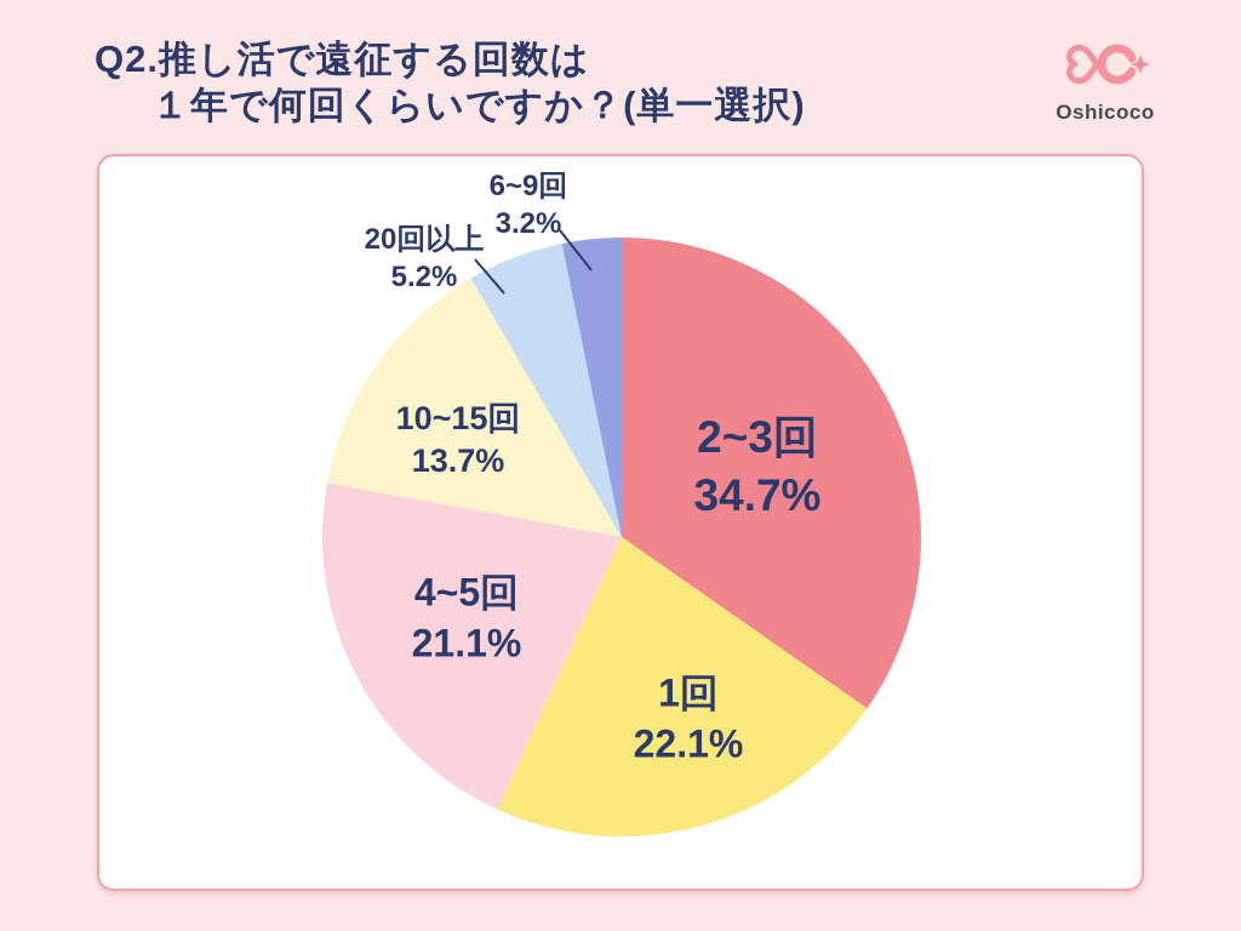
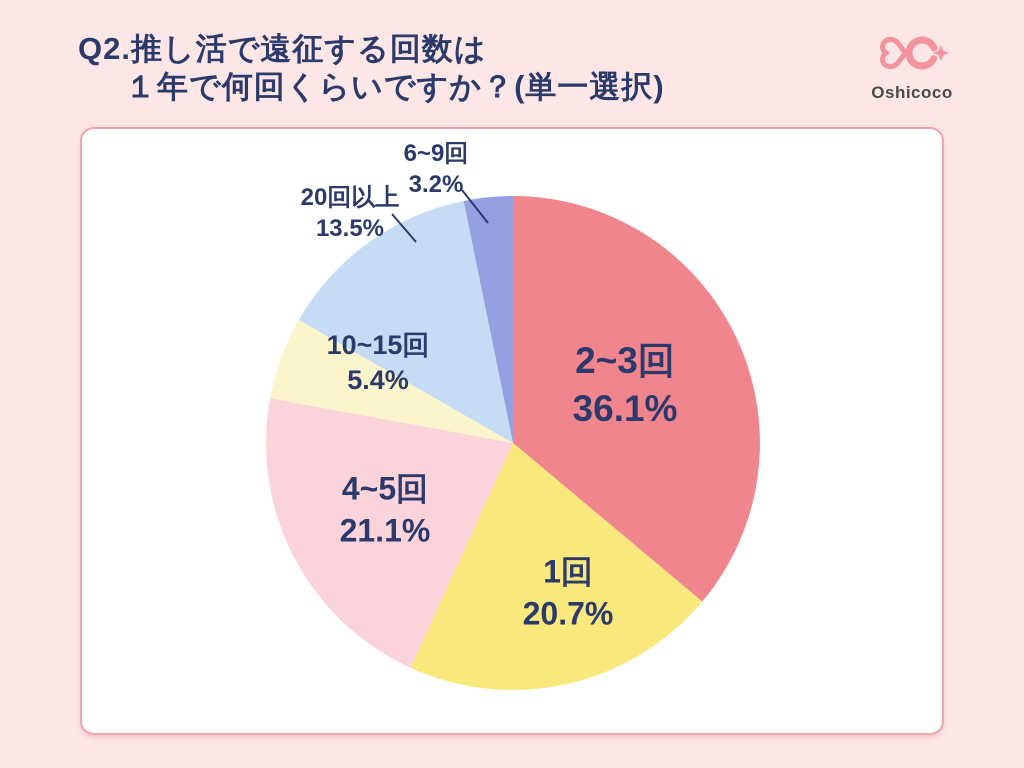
2~3回: 34.7% -> 36.1%
1回: 22.1% -> 20.7%
10~15回: 13.7% -> 5.4%
20回以上: 5.2% -> 13.5%
